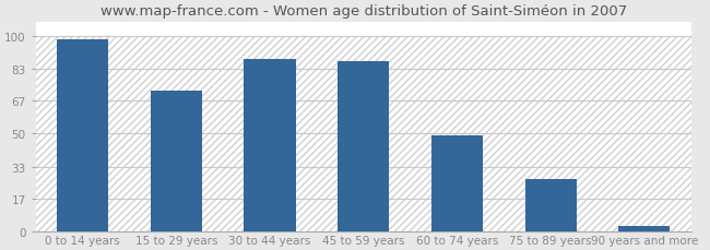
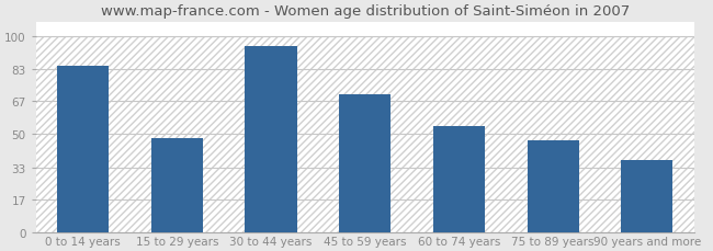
0 to 14 years: 98 -> 85
15 to 29 years: 72 -> 48
30 to 44 years: 88 -> 95
45 to 59 years: 87 -> 70
60 to 74 years: 49 -> 54
75 to 89 years: 27 -> 47
90 years and more: 3 -> 37
